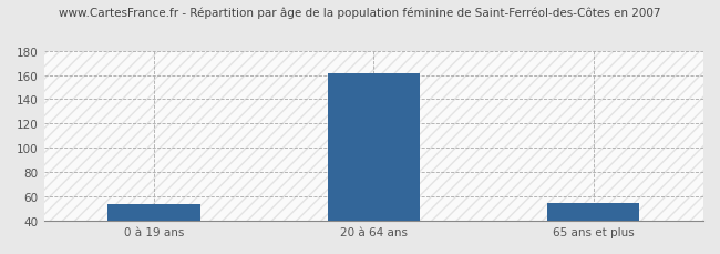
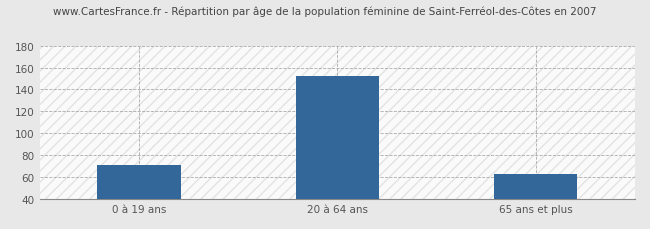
0 à 19 ans: 54 -> 71
20 à 64 ans: 161 -> 152
65 ans et plus: 55 -> 63
